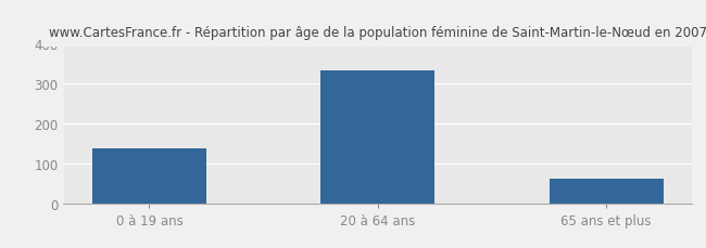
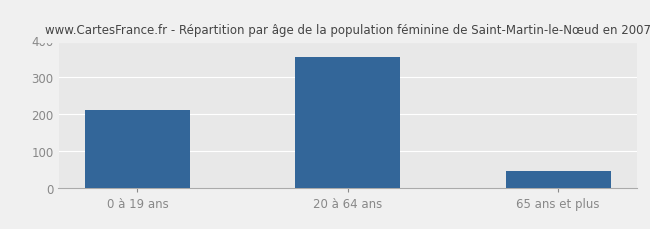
0 à 19 ans: 138 -> 210
20 à 64 ans: 332 -> 355
65 ans et plus: 62 -> 45
